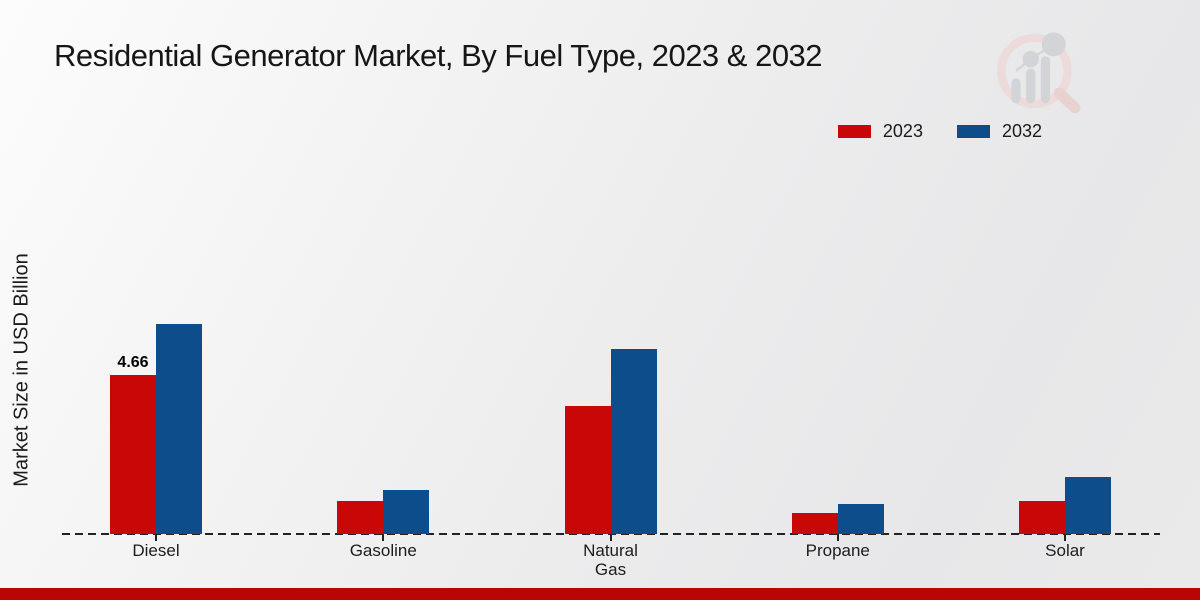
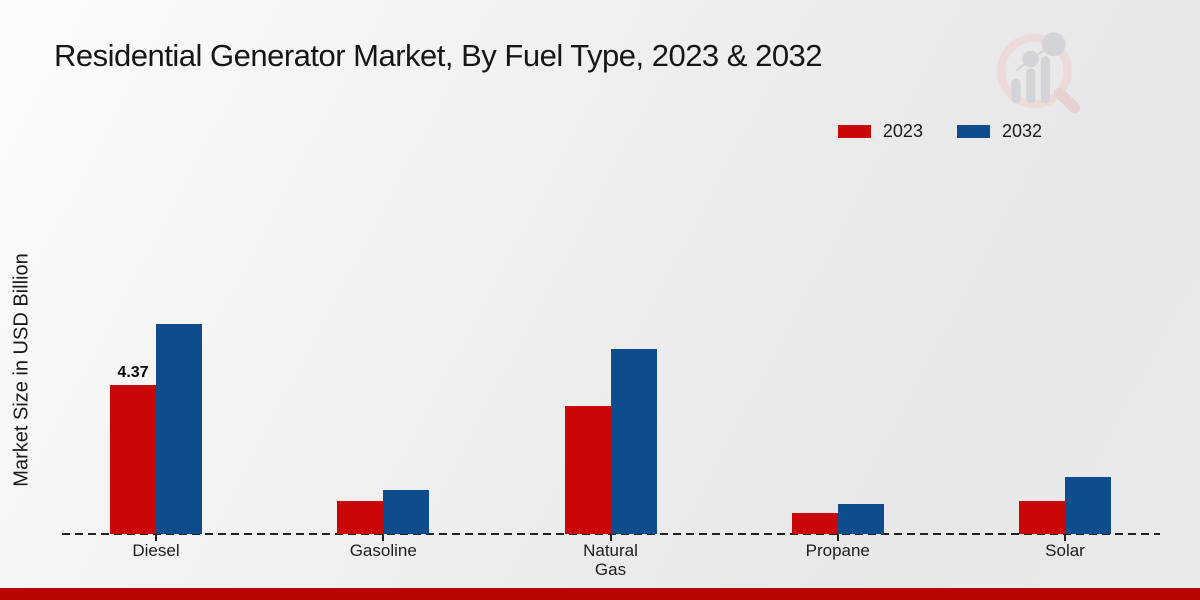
2023/Diesel: 4.66 -> 4.37
